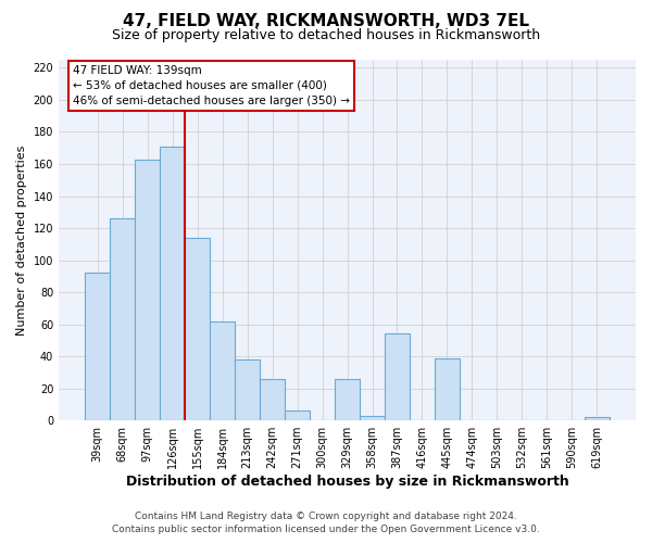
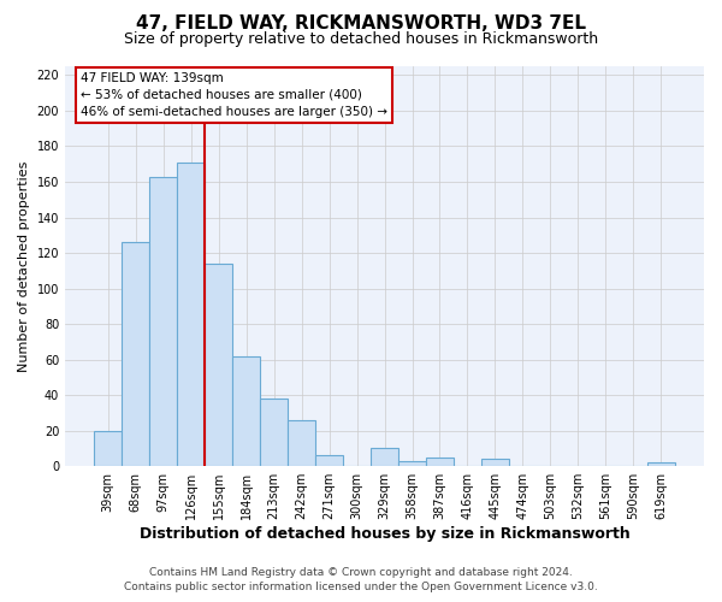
39sqm: 92 -> 20
329sqm: 26 -> 10
387sqm: 54 -> 5
445sqm: 39 -> 4
